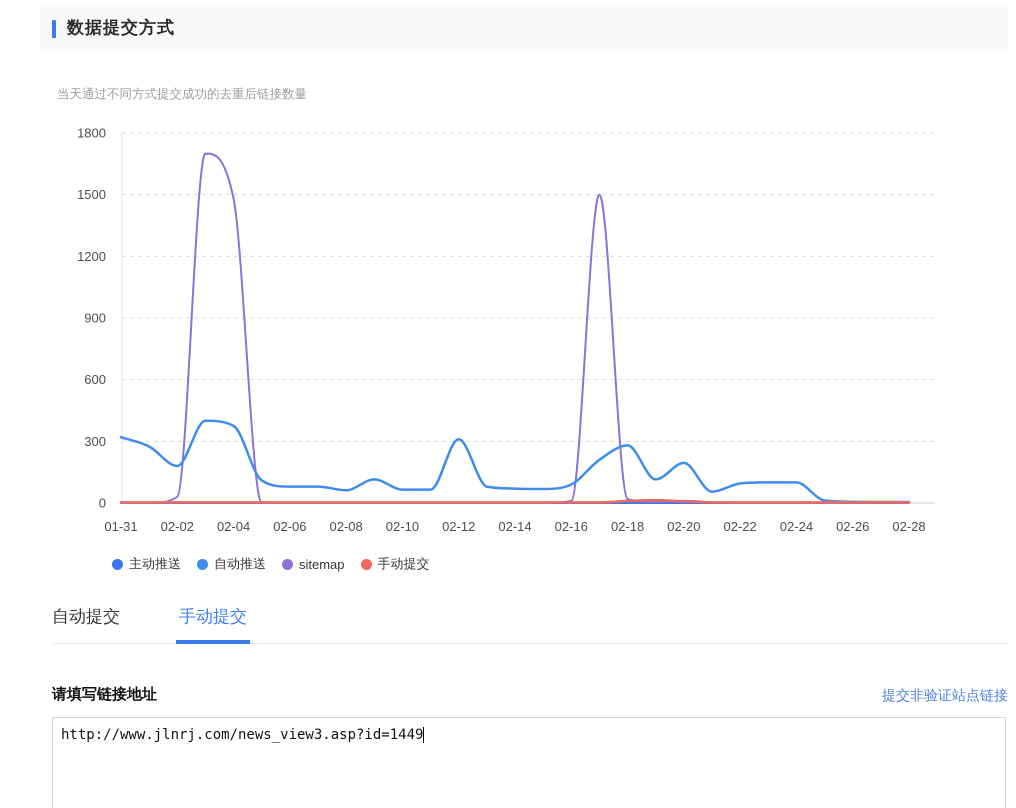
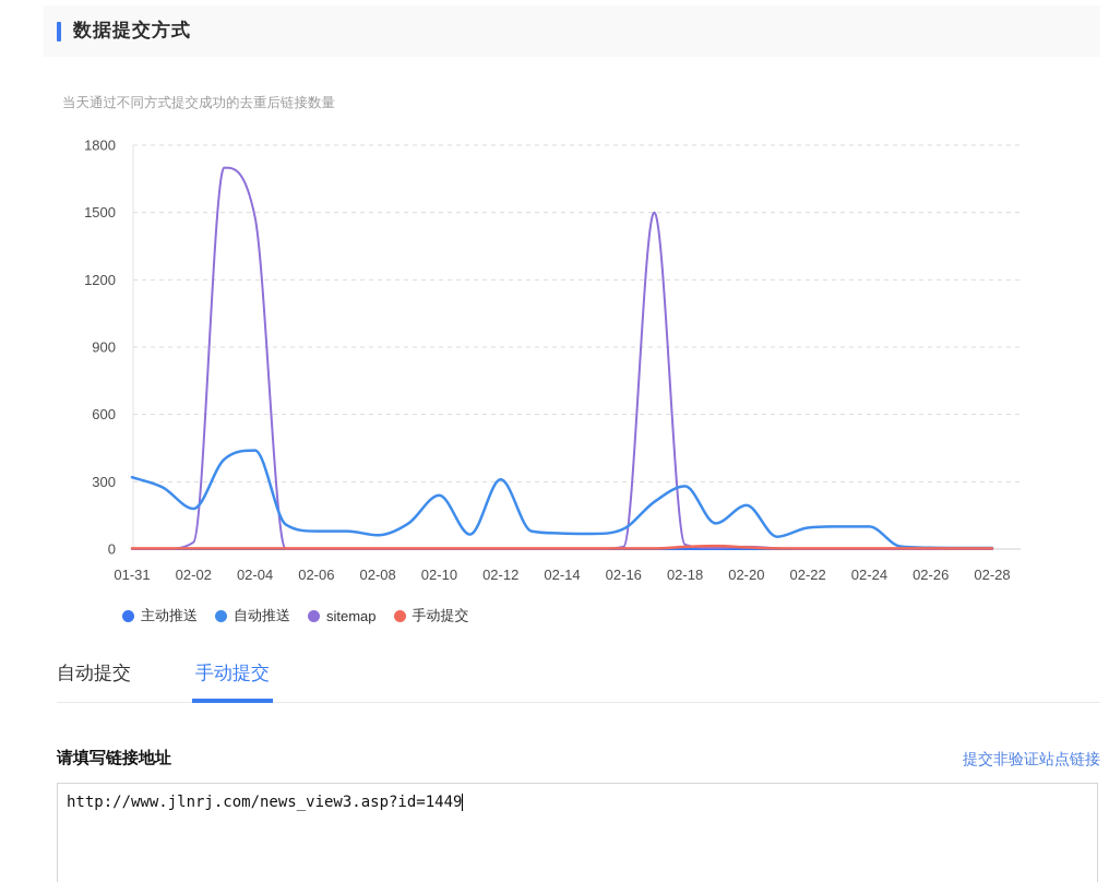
自动推送/02-04: 380 -> 440
自动推送/02-10: 60 -> 240
